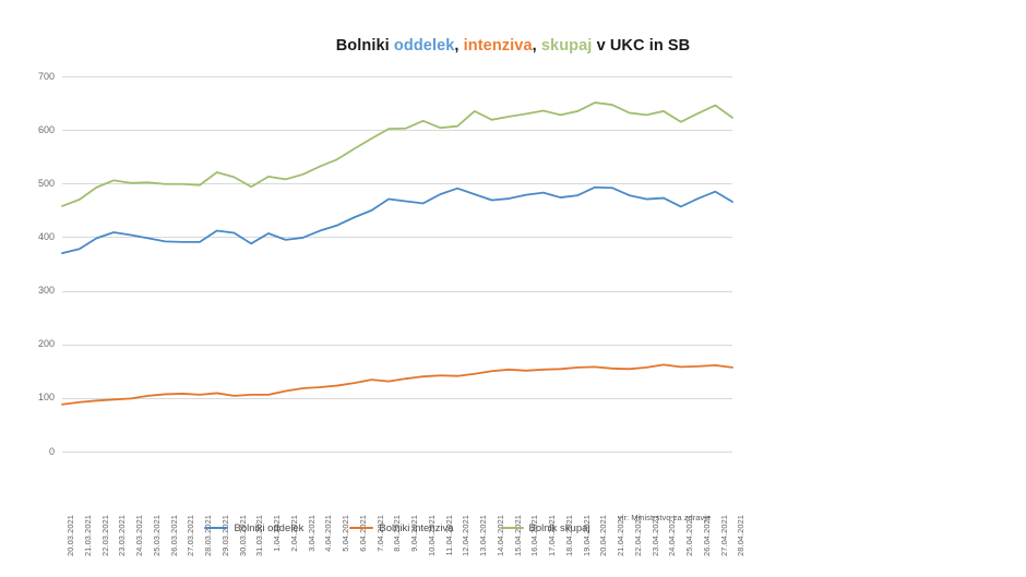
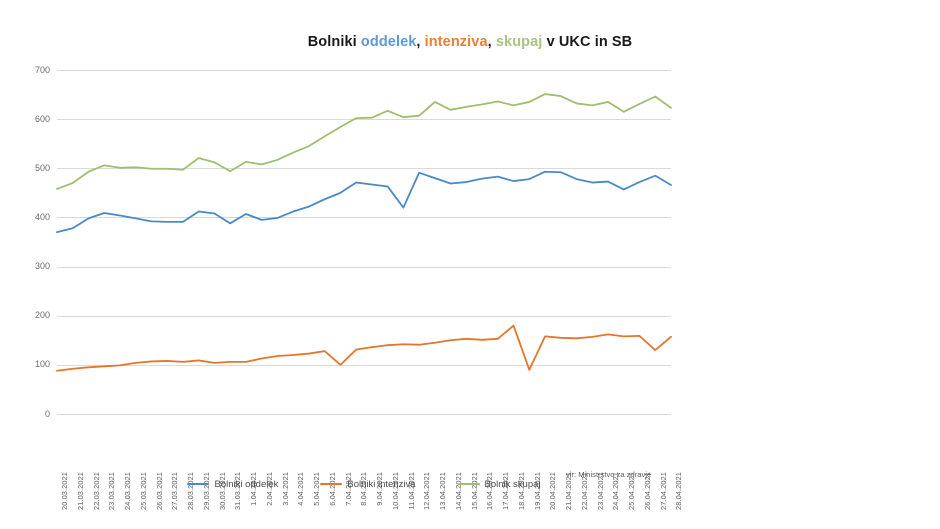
Bolniki intenziva/7.04.2021: 130 -> 100
Bolniki oddelek/11.04.2021: 480 -> 420
Bolniki intenziva/18.04.2021: 150 -> 180
Bolniki intenziva/19.04.2021: 160 -> 90
Bolniki intenziva/27.04.2021: 160 -> 130
